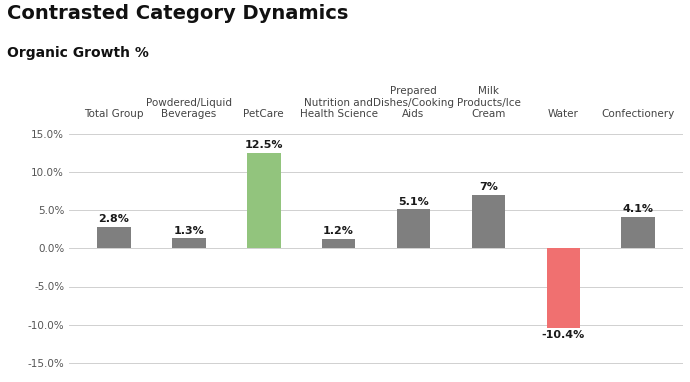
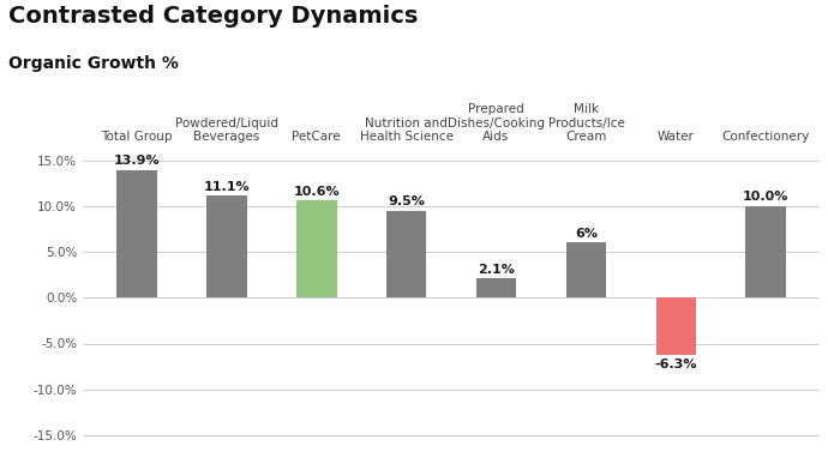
Total Group: 2.8% -> 13.9%
Powdered/Liquid Beverages: 1.3% -> 11.1%
PetCare: 12.5% -> 10.6%
Nutrition and Health Science: 1.2% -> 9.5%
Prepared Dishes/Cooking Aids: 5.1% -> 2.1%
Milk Products/Ice Cream: 7% -> 6%
Water: -10.4% -> -6.3%
Confectionery: 4.1% -> 10.0%
